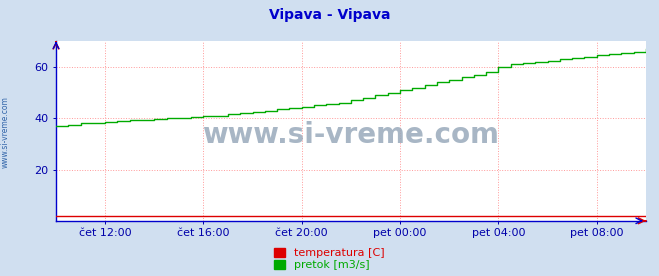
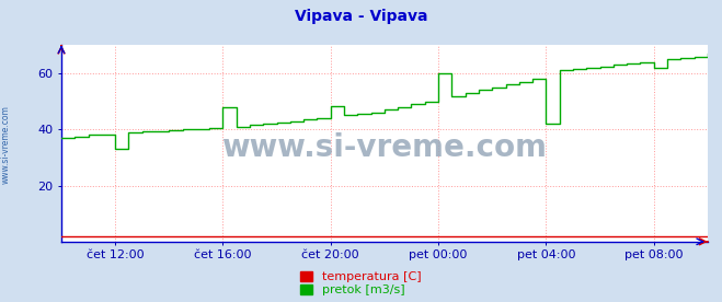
čet 12:00: 38.5 -> 33.0
čet 16:00: 40.8 -> 48.0
čet 20:00: 44.5 -> 48.5
pet 00:00: 51.0 -> 60.0
pet 04:00: 60.0 -> 42.0
pet 08:00: 64.5 -> 62.0
